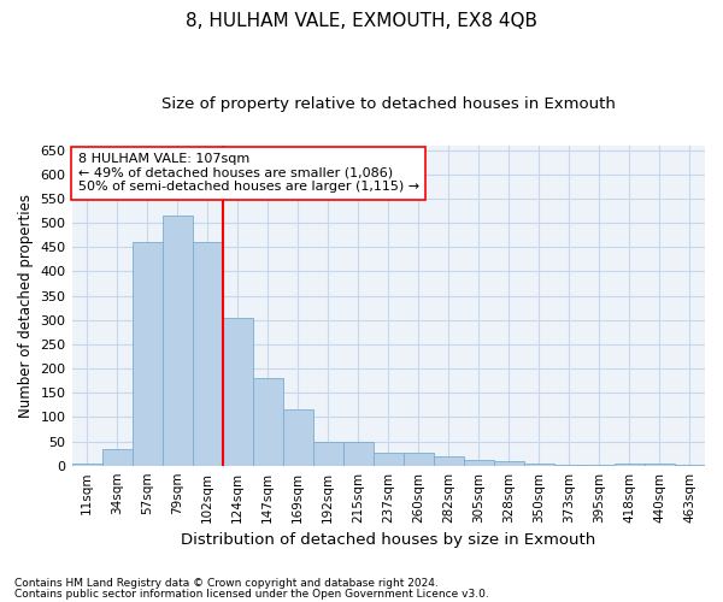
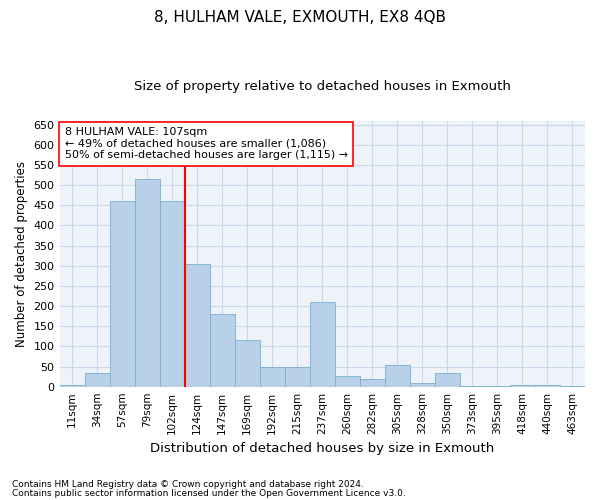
237sqm: 27 -> 210
305sqm: 12 -> 55
350sqm: 5 -> 35
